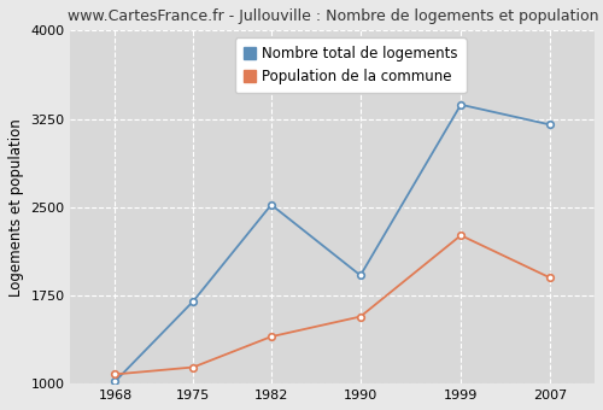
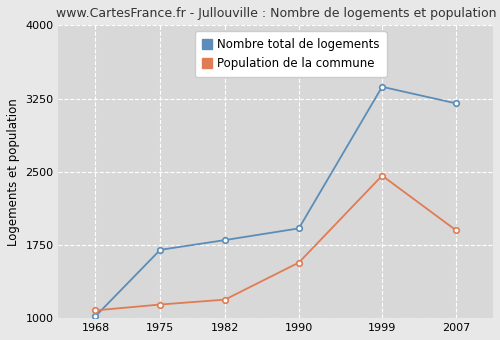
Nombre total de logements/1982: 2520 -> 1800
Population de la commune/1982: 1400 -> 1190
Population de la commune/1999: 2260 -> 2460
